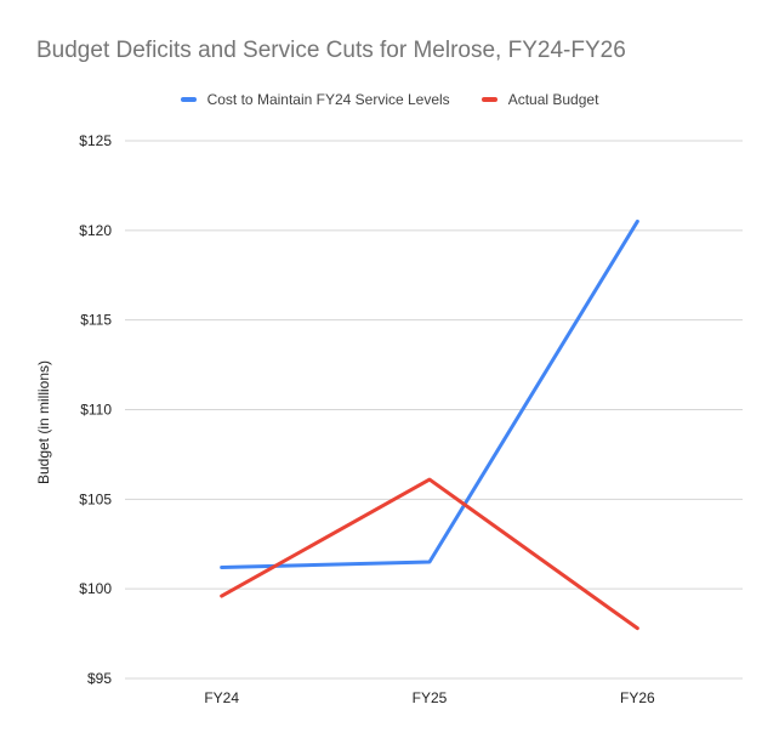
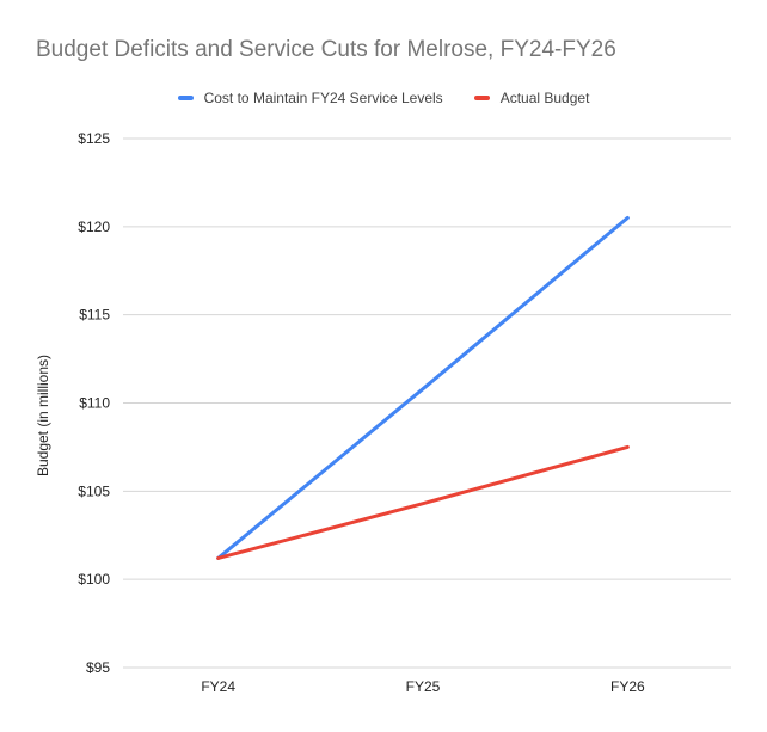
Actual Budget/FY24: $99.6 -> $101.2
Cost to Maintain FY24 Service Levels/FY25: $101.5 -> $110.8
Actual Budget/FY25: $106.1 -> $104.3
Actual Budget/FY26: $97.8 -> $107.5
